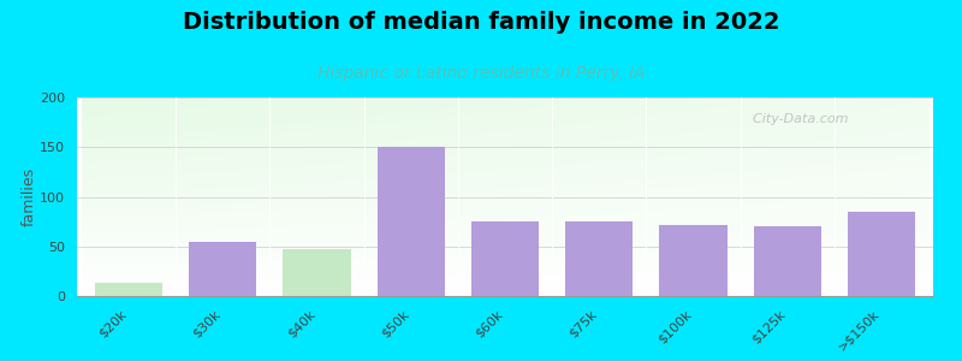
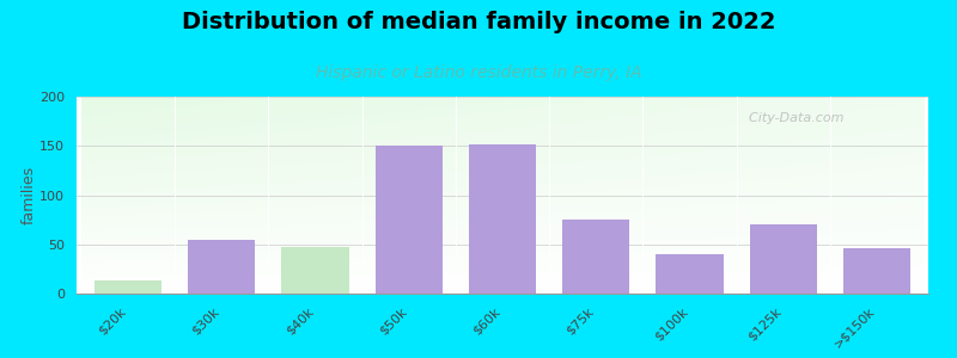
$60k: 75 -> 152
$100k: 72 -> 40
>$150k: 85 -> 46
